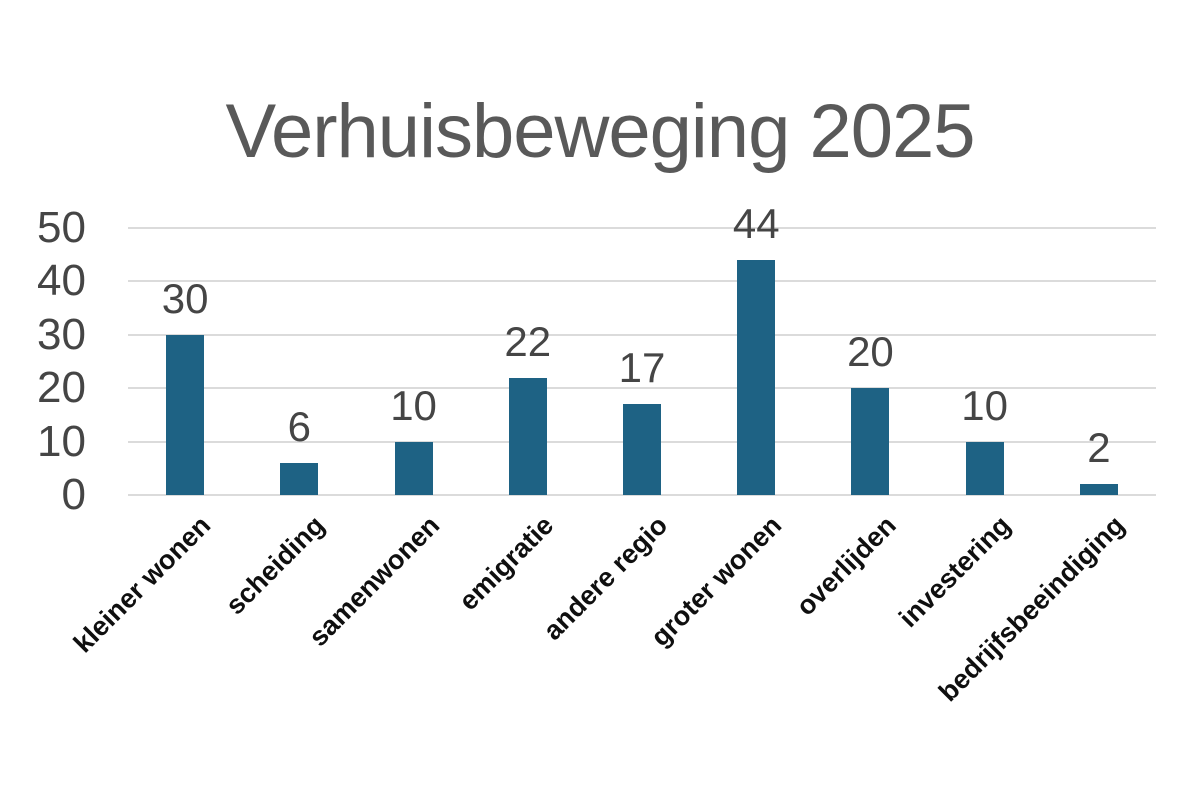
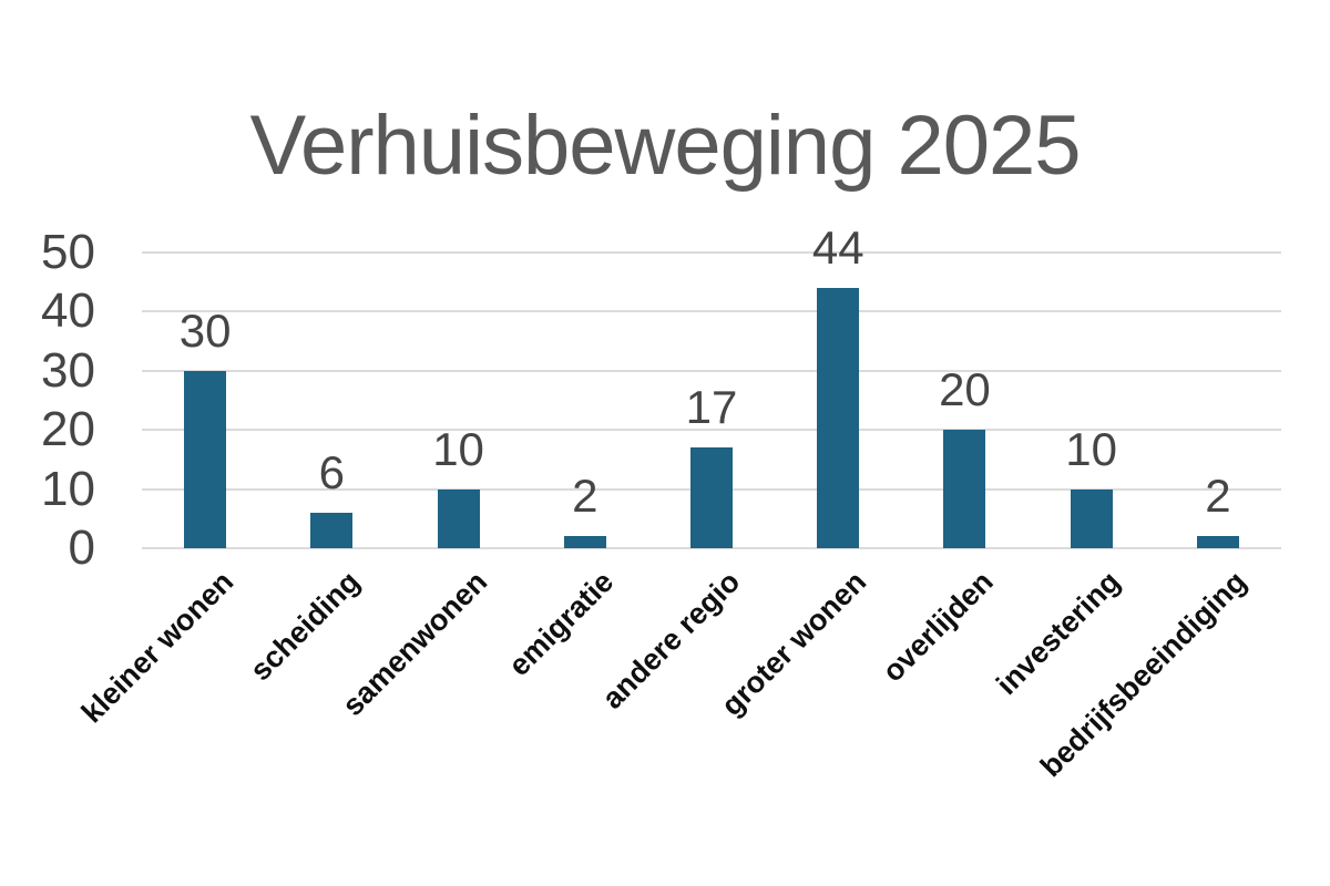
emigratie: 22 -> 2
